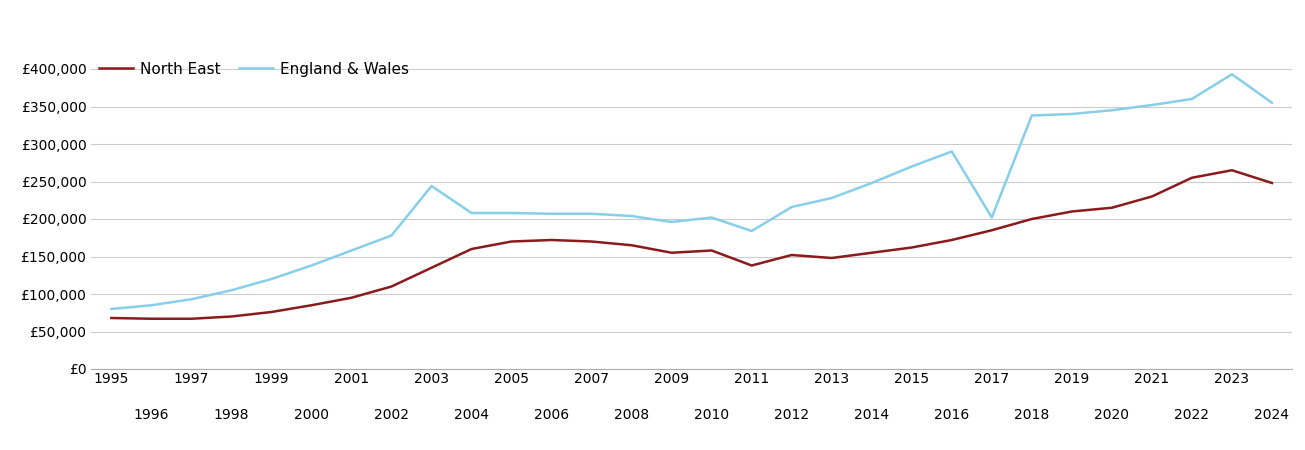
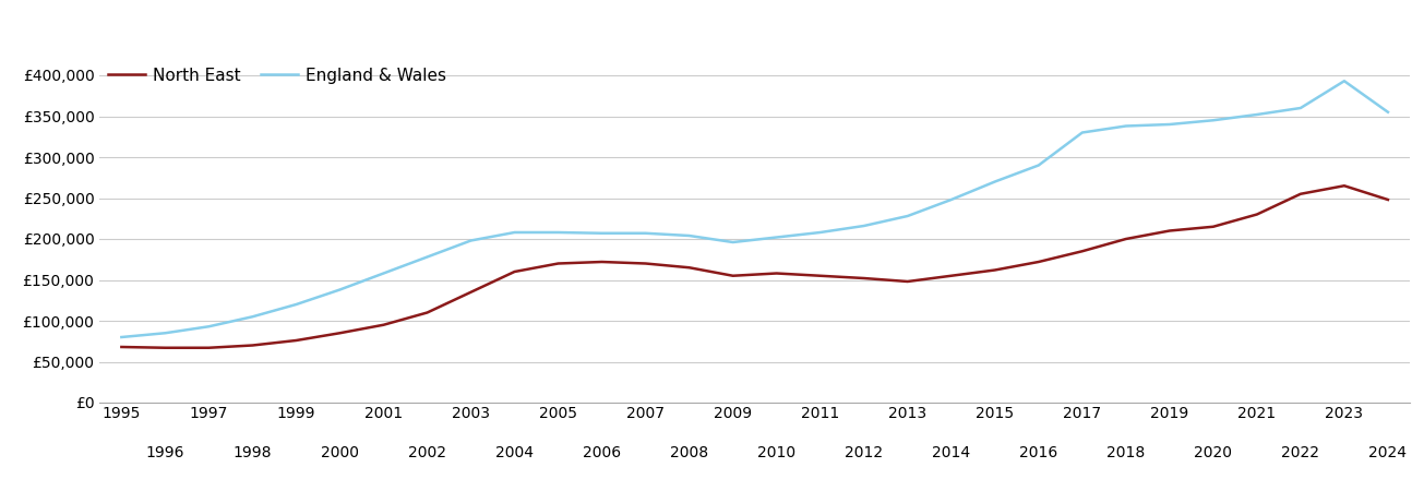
England & Wales/2003: £244,000 -> £198,000
North East/2011: £138,000 -> £155,000
England & Wales/2011: £184,000 -> £208,000
England & Wales/2017: £202,000 -> £330,000
